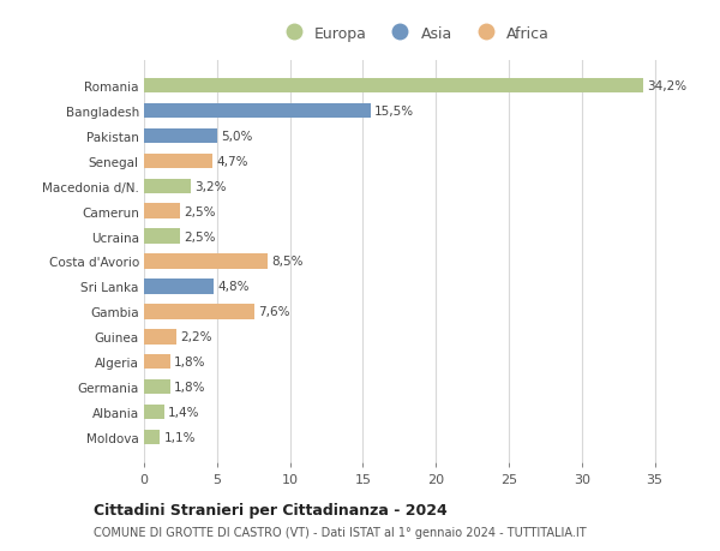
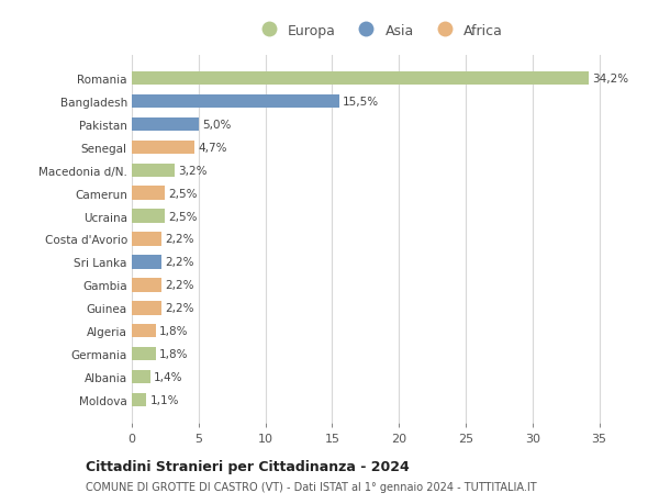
Costa d'Avorio: 8,5% -> 2,2%
Sri Lanka: 4,8% -> 2,2%
Gambia: 7,6% -> 2,2%
